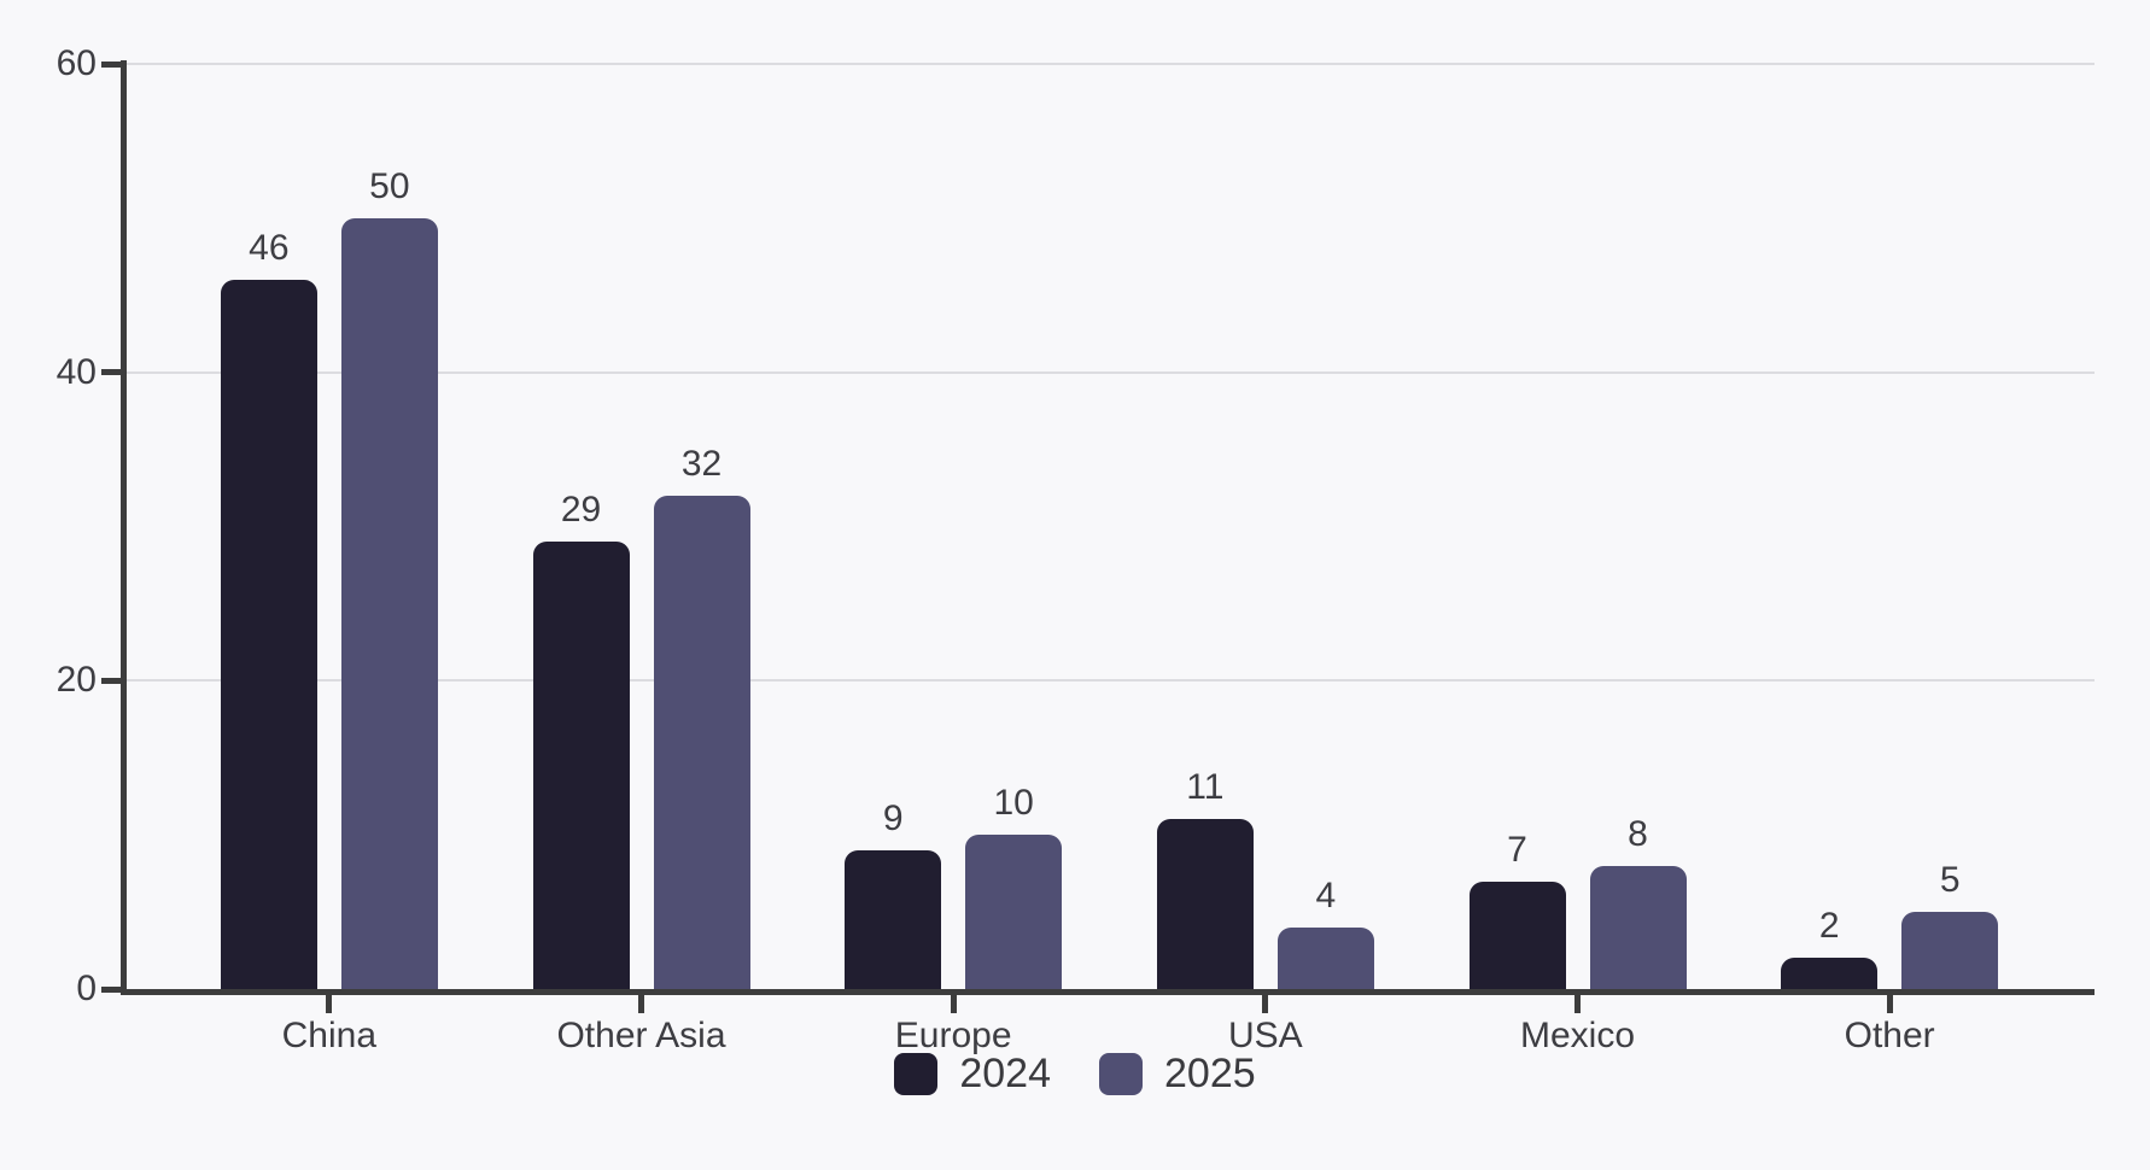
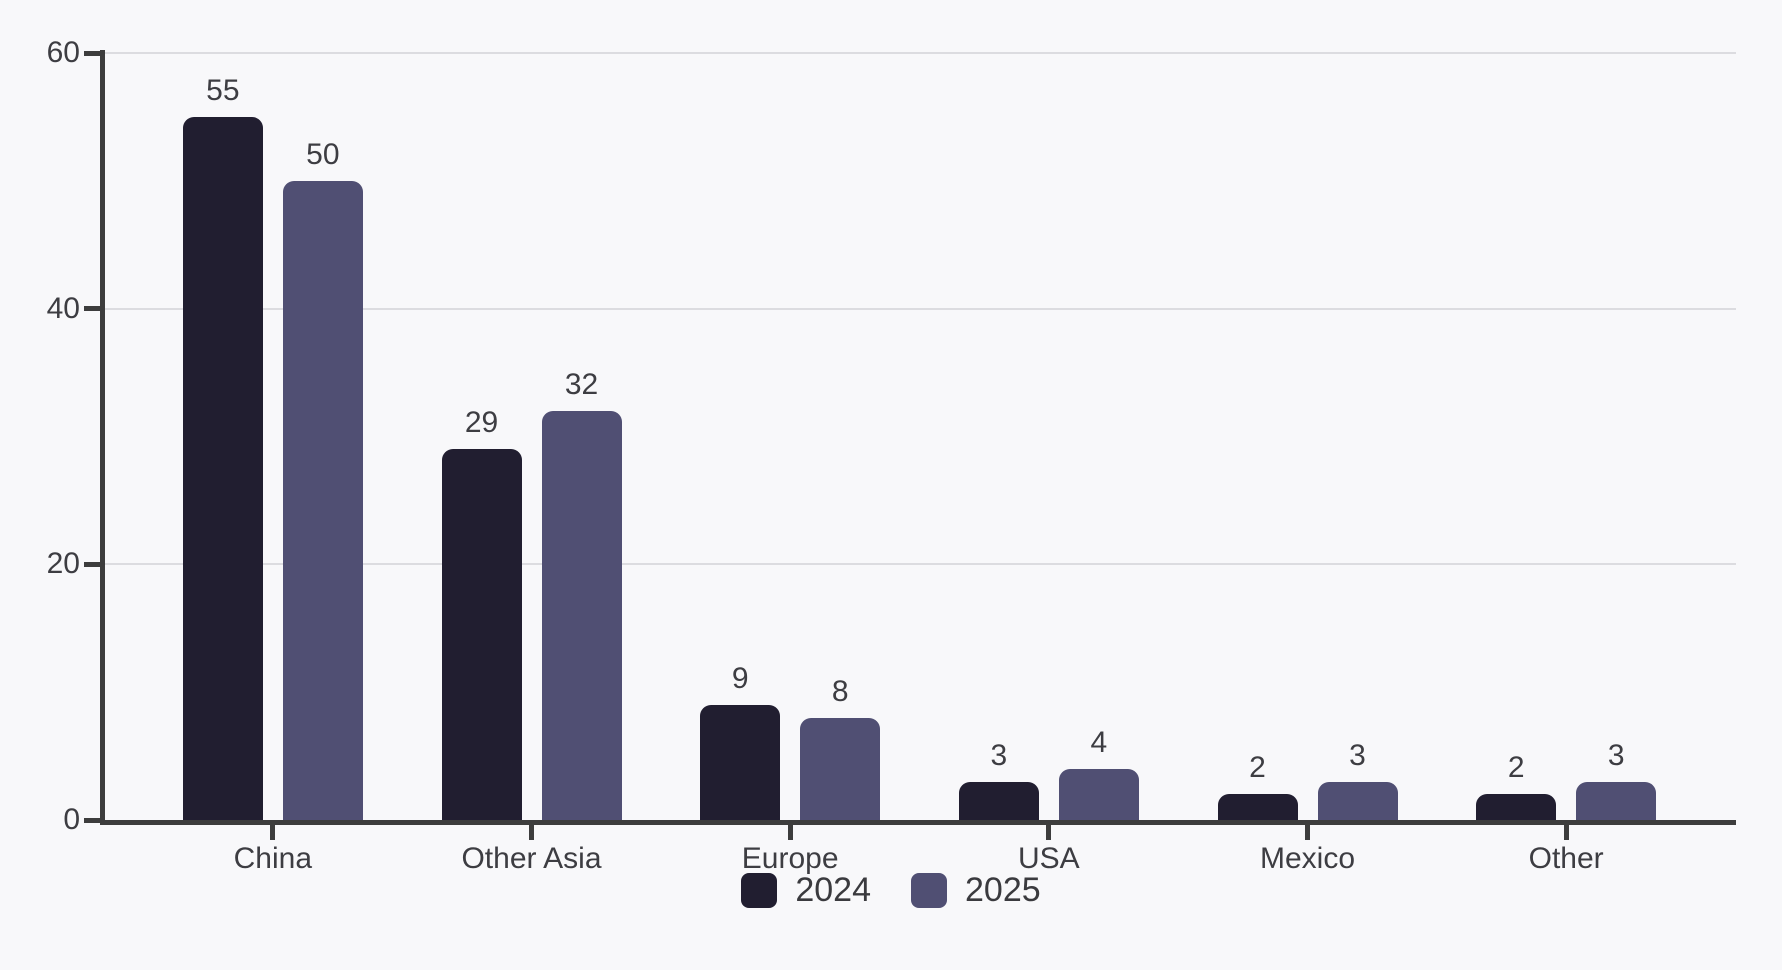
2024/China: 46 -> 55
2025/Europe: 10 -> 8
2024/USA: 11 -> 3
2024/Mexico: 7 -> 2
2025/Mexico: 8 -> 3
2025/Other: 5 -> 3
